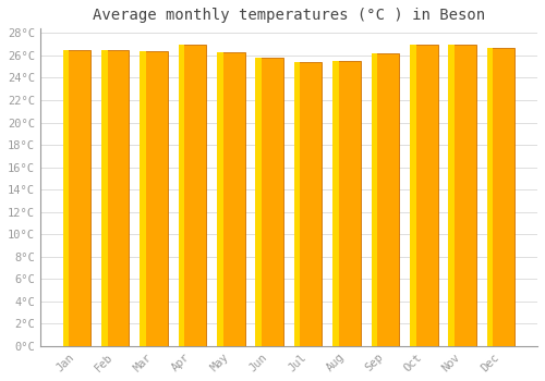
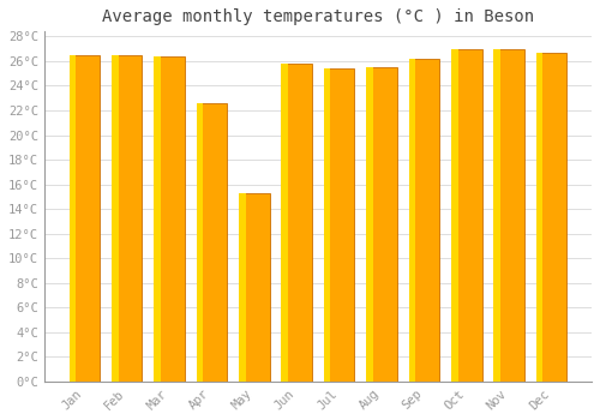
Apr: 27.0°C -> 22.6°C
May: 26.3°C -> 15.3°C
